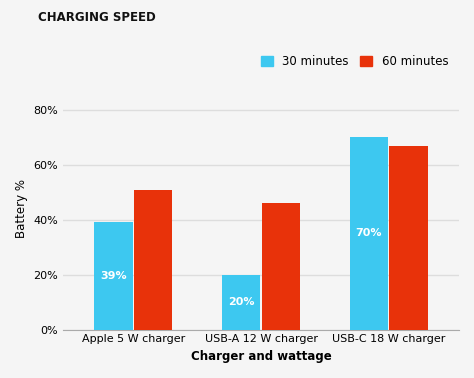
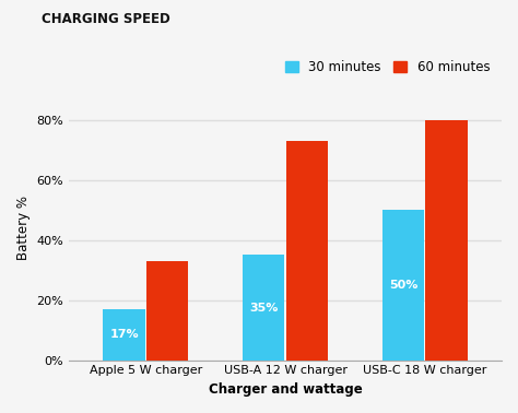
30 minutes/Apple 5 W charger: 39% -> 17%
60 minutes/Apple 5 W charger: 51% -> 33%
30 minutes/USB-A 12 W charger: 20% -> 35%
60 minutes/USB-A 12 W charger: 46% -> 73%
30 minutes/USB-C 18 W charger: 70% -> 50%
60 minutes/USB-C 18 W charger: 67% -> 80%
